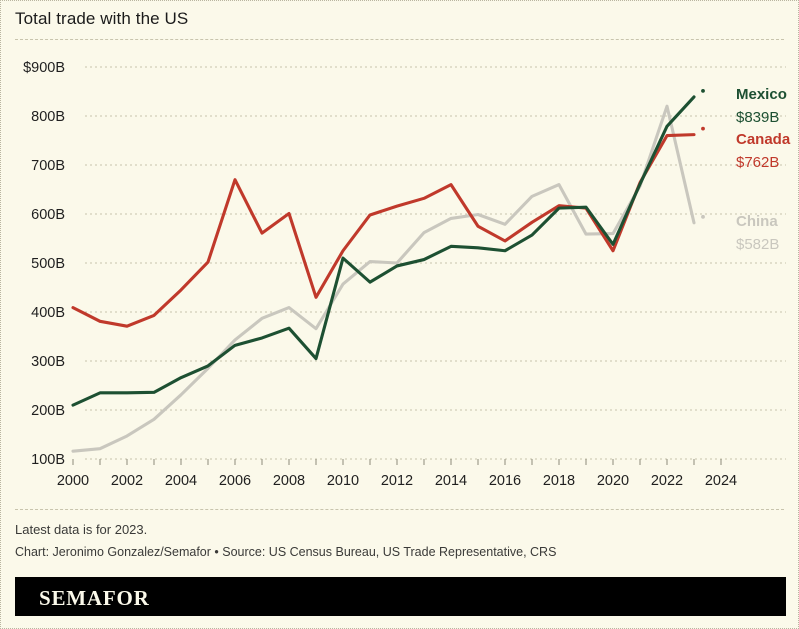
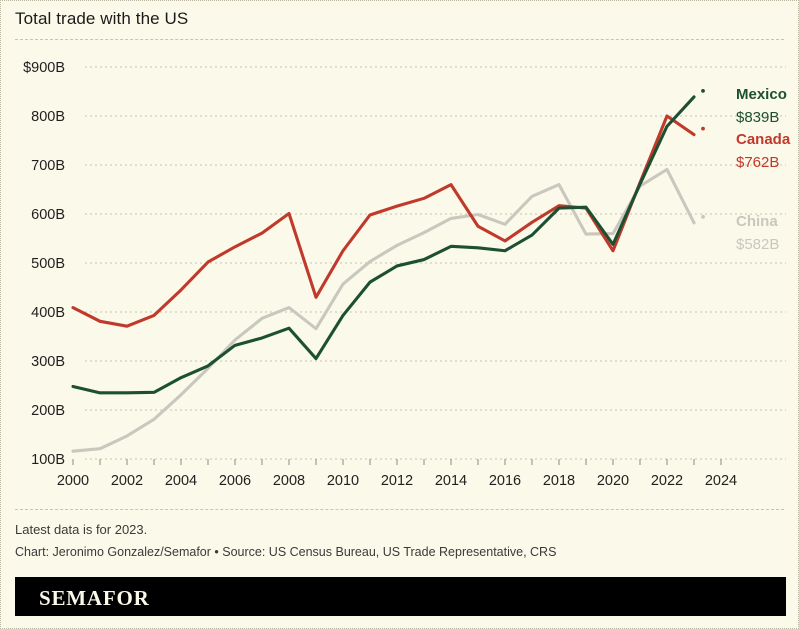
Mexico/2000: $210B -> $250B
Canada/2006: $670B -> $530B
Mexico/2010: $510B -> $390B
China/2012: $500B -> $540B
Canada/2022: $760B -> $800B
China/2022: $820B -> $690B
